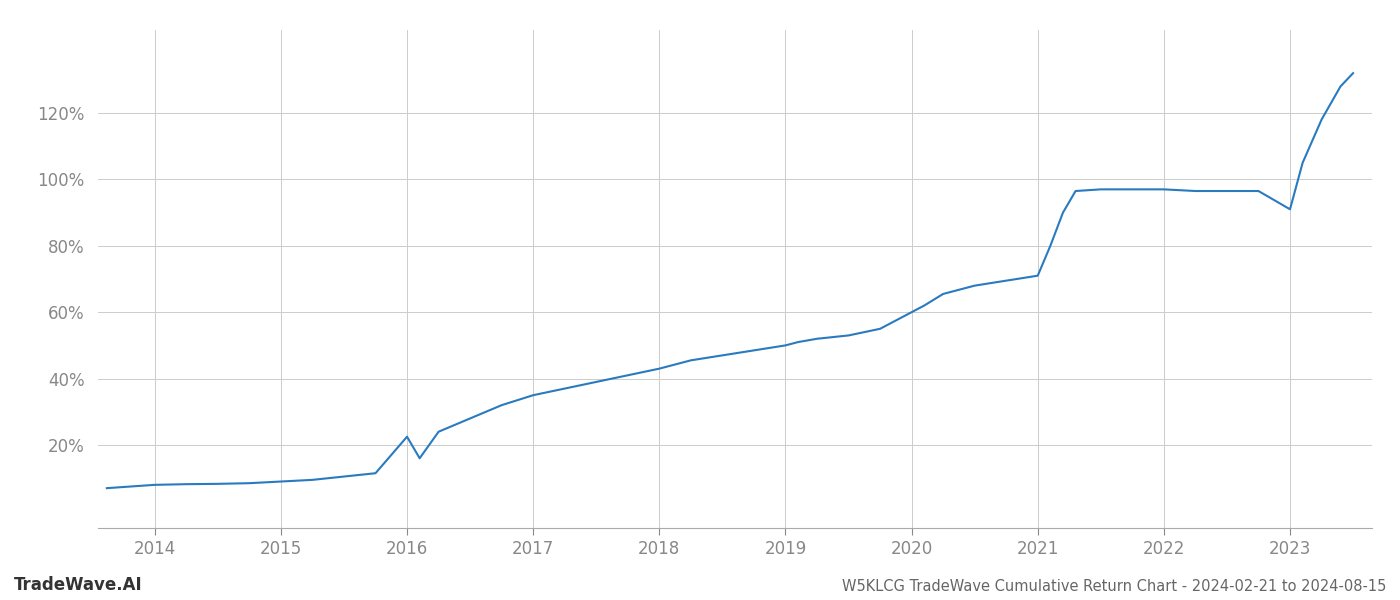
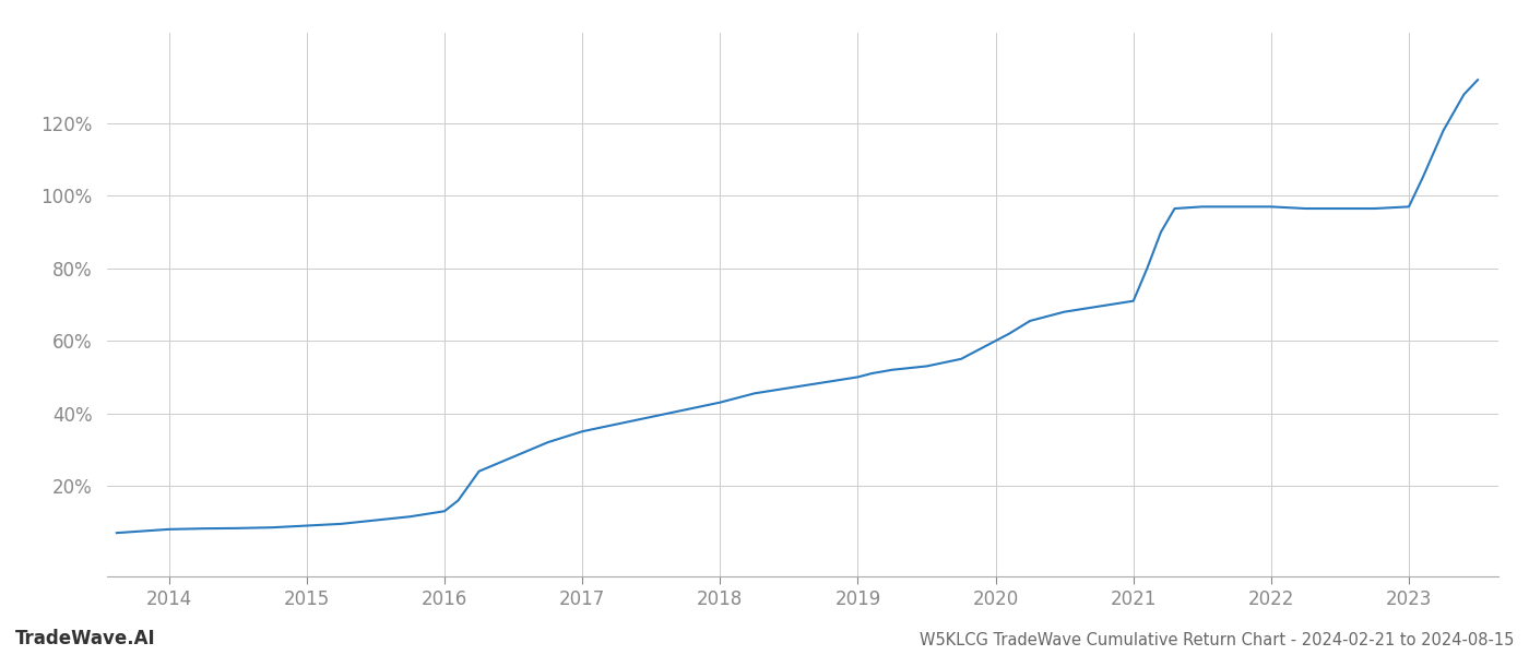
2016: 22.5% -> 13.0%
2023: 91.0% -> 97.0%
